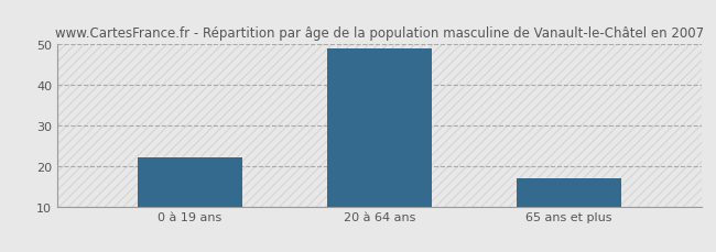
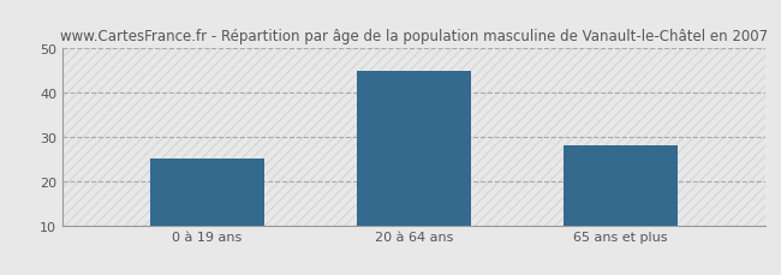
0 à 19 ans: 22 -> 25
20 à 64 ans: 49 -> 45
65 ans et plus: 17 -> 28
